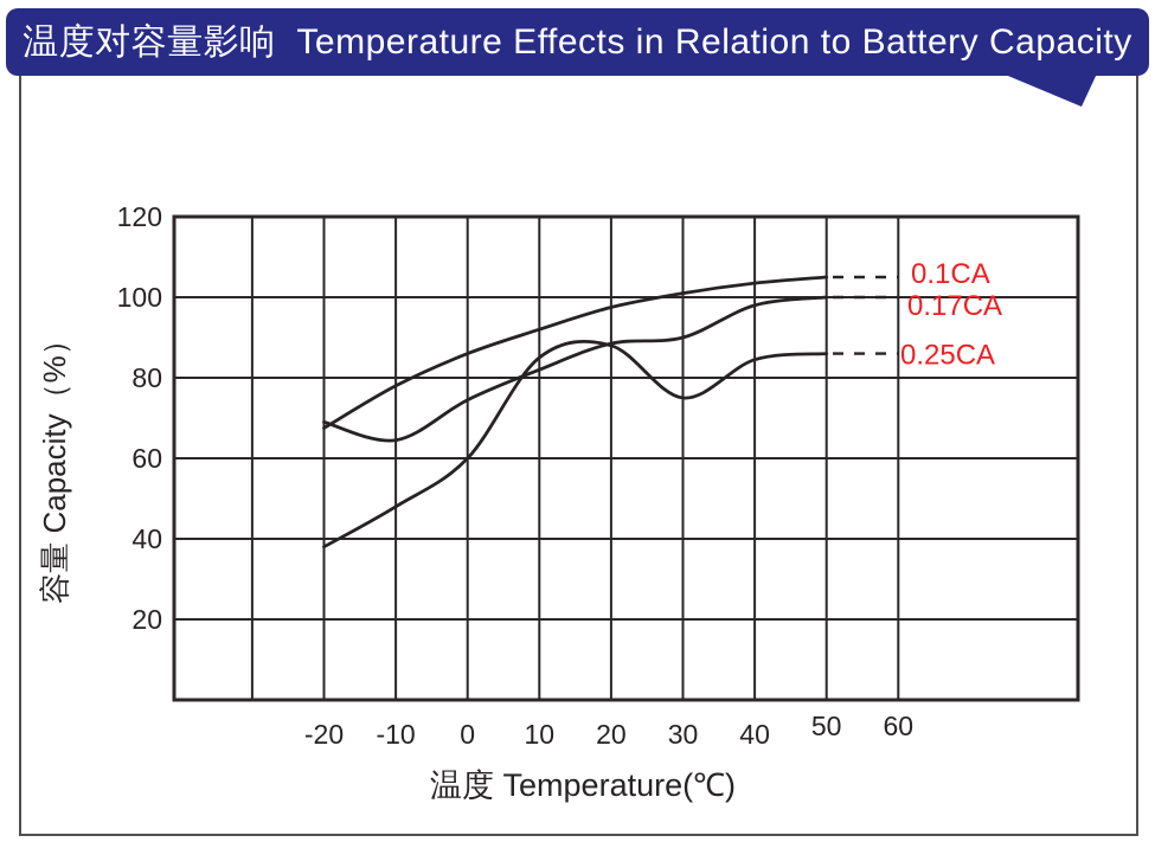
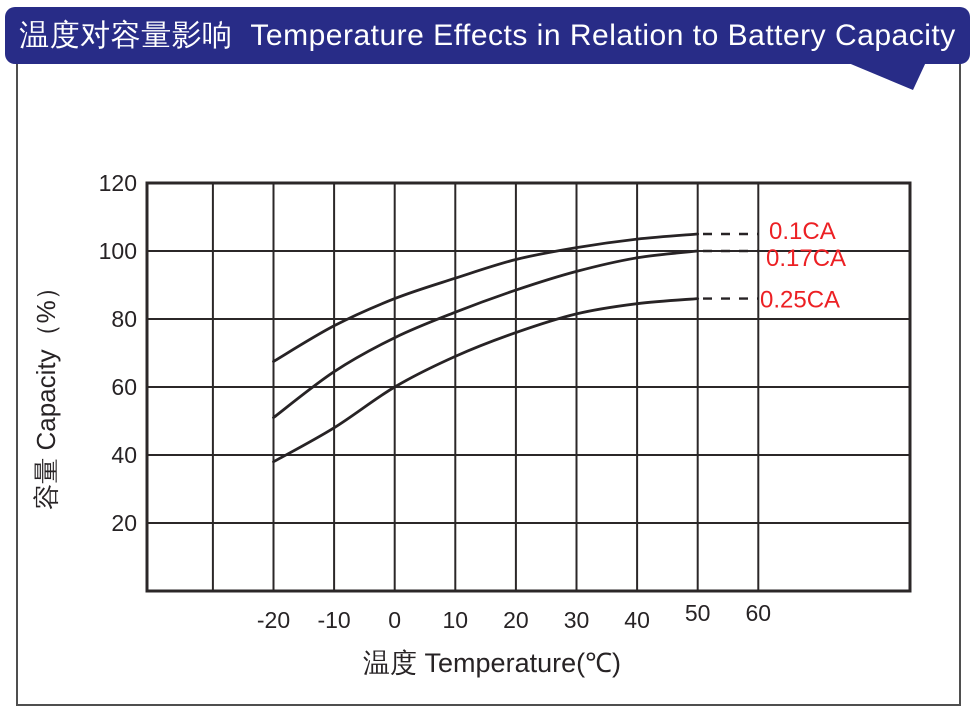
0.17CA/-20: 69 -> 51
0.25CA/10: 85 -> 69
0.25CA/20: 88 -> 76
0.17CA/30: 90 -> 94
0.25CA/30: 75 -> 82
